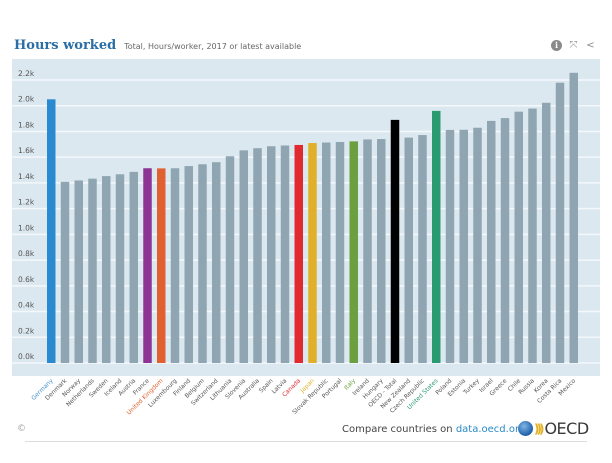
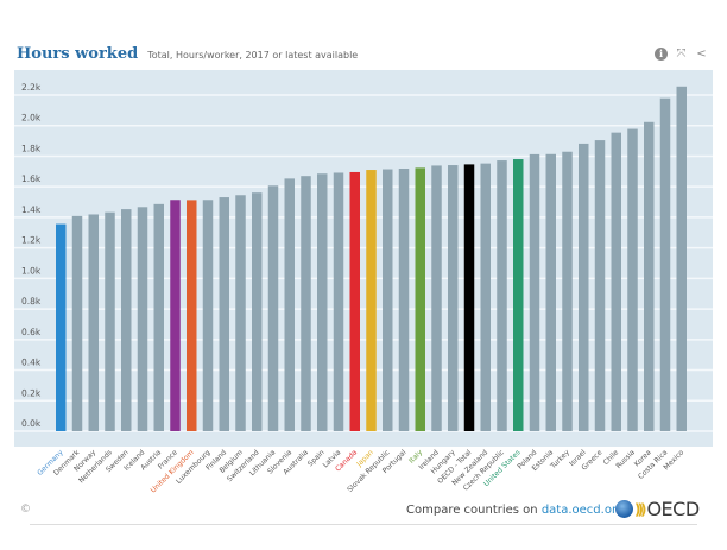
Germany: 2.05k -> 1.36k
OECD - Total: 1.89k -> 1.75k
United States: 1.96k -> 1.78k
